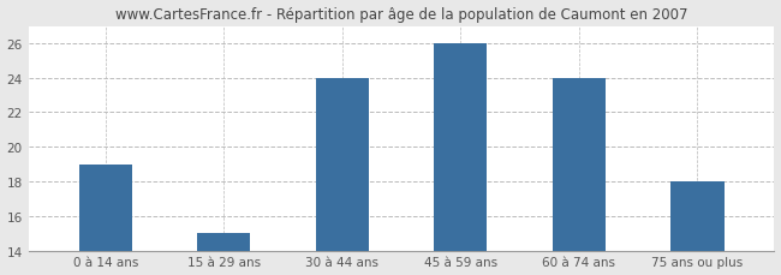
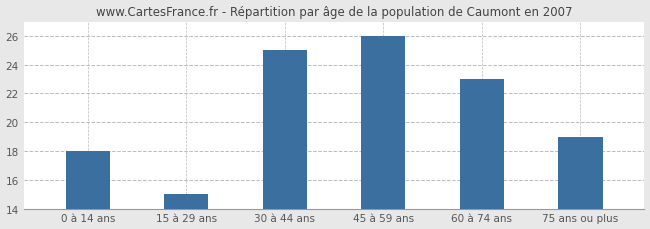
0 à 14 ans: 19 -> 18
30 à 44 ans: 24 -> 25
60 à 74 ans: 24 -> 23
75 ans ou plus: 18 -> 19
